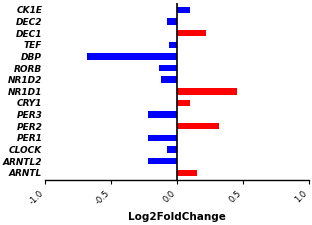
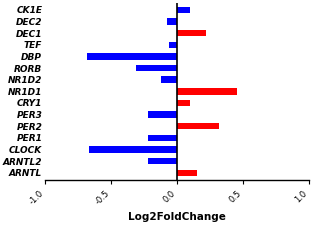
RORB: -0.14 -> -0.31
CLOCK: -0.08 -> -0.67
